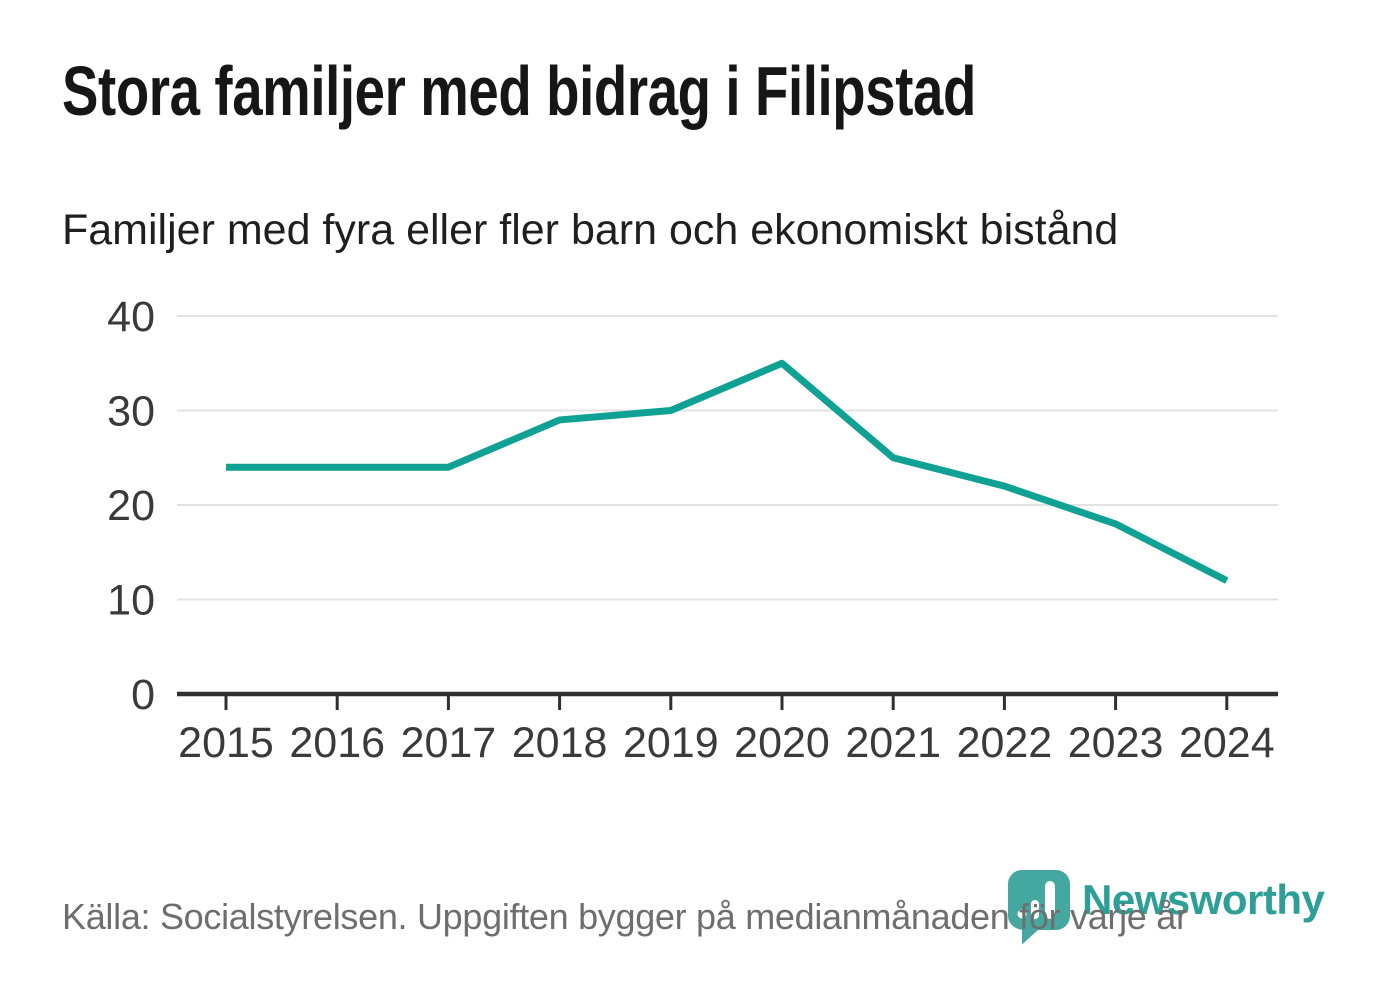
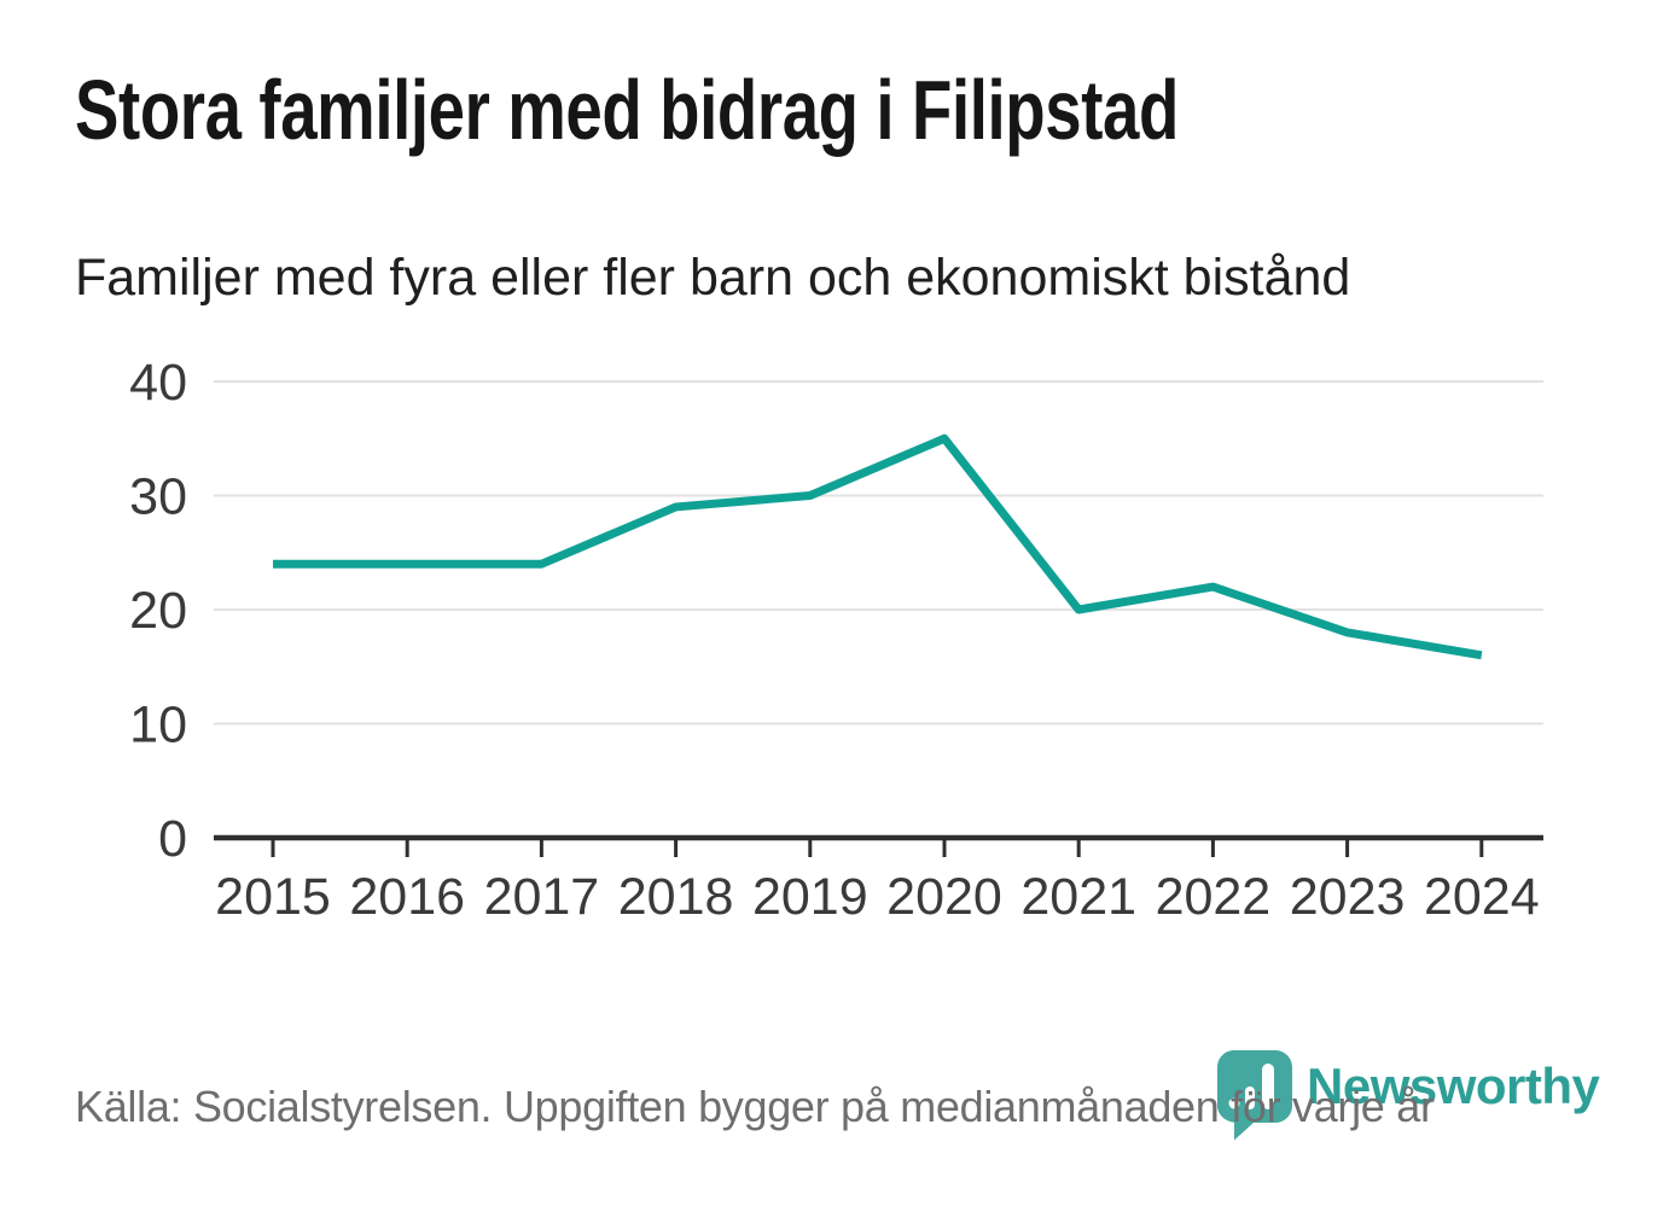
2021: 25 -> 20
2024: 12 -> 16
